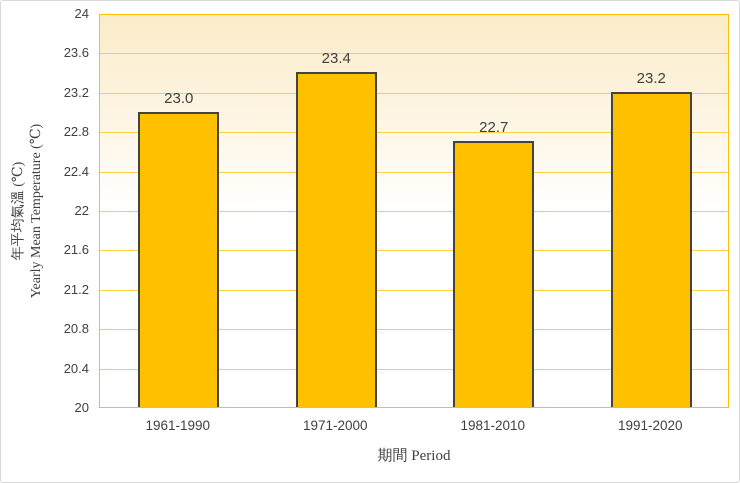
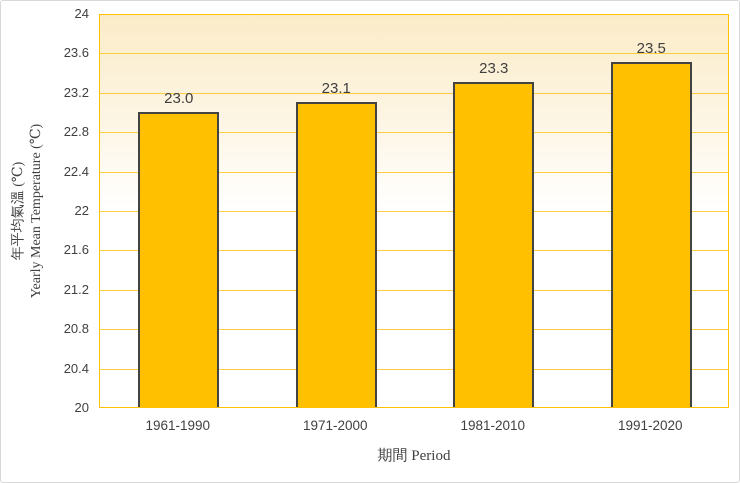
1971-2000: 23.4 -> 23.1
1981-2010: 22.7 -> 23.3
1991-2020: 23.2 -> 23.5
